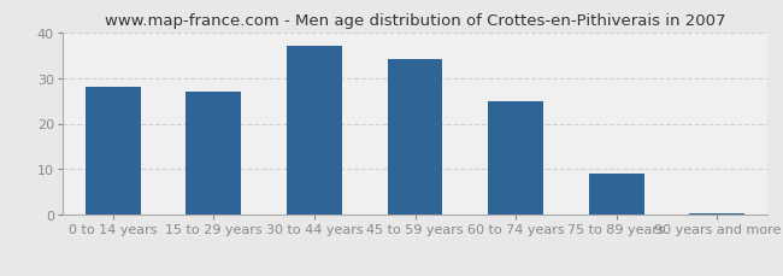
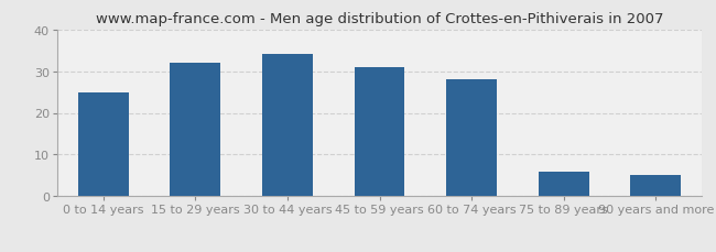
0 to 14 years: 28.0 -> 25.0
15 to 29 years: 27.0 -> 32.0
30 to 44 years: 37.0 -> 34.0
45 to 59 years: 34.0 -> 31.0
60 to 74 years: 25.0 -> 28.0
75 to 89 years: 9.0 -> 6.0
90 years and more: 0.5 -> 5.0
